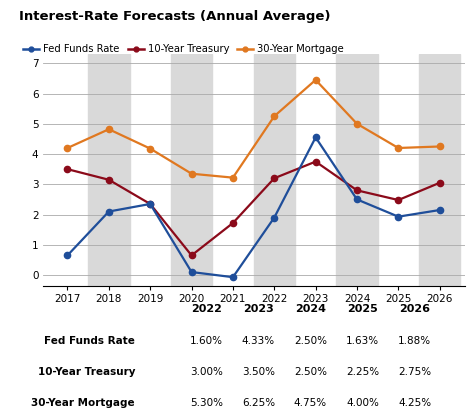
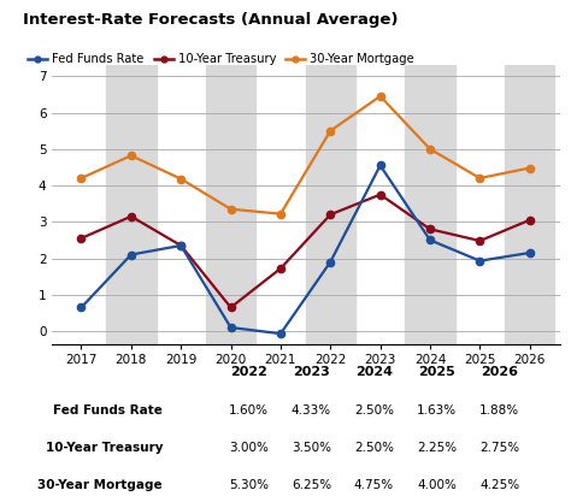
10-Year Treasury/2017: 3.50 -> 2.55
30-Year Mortgage/2022: 5.25 -> 5.50
30-Year Mortgage/2026: 4.25 -> 4.48
